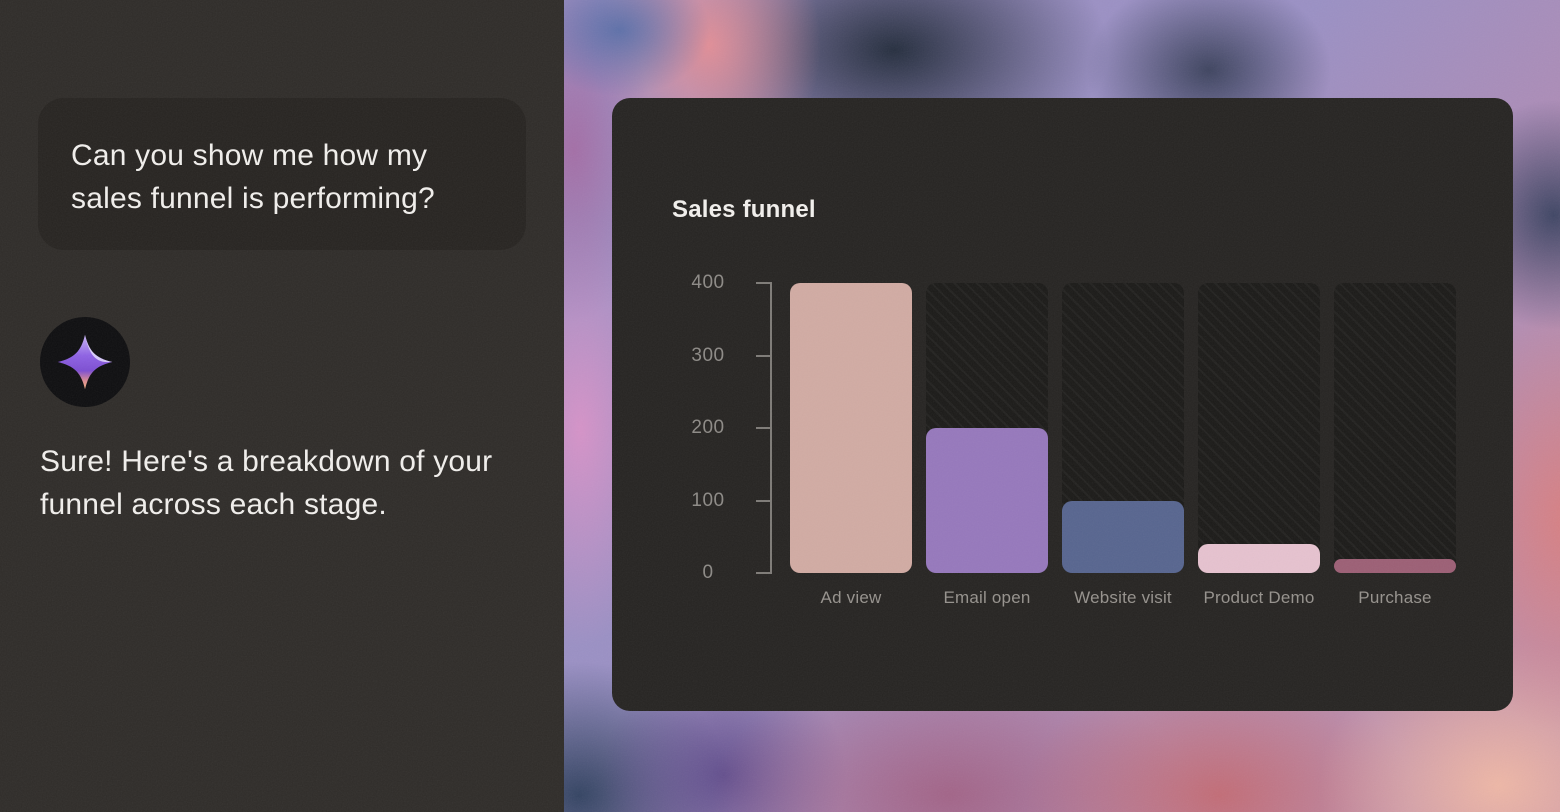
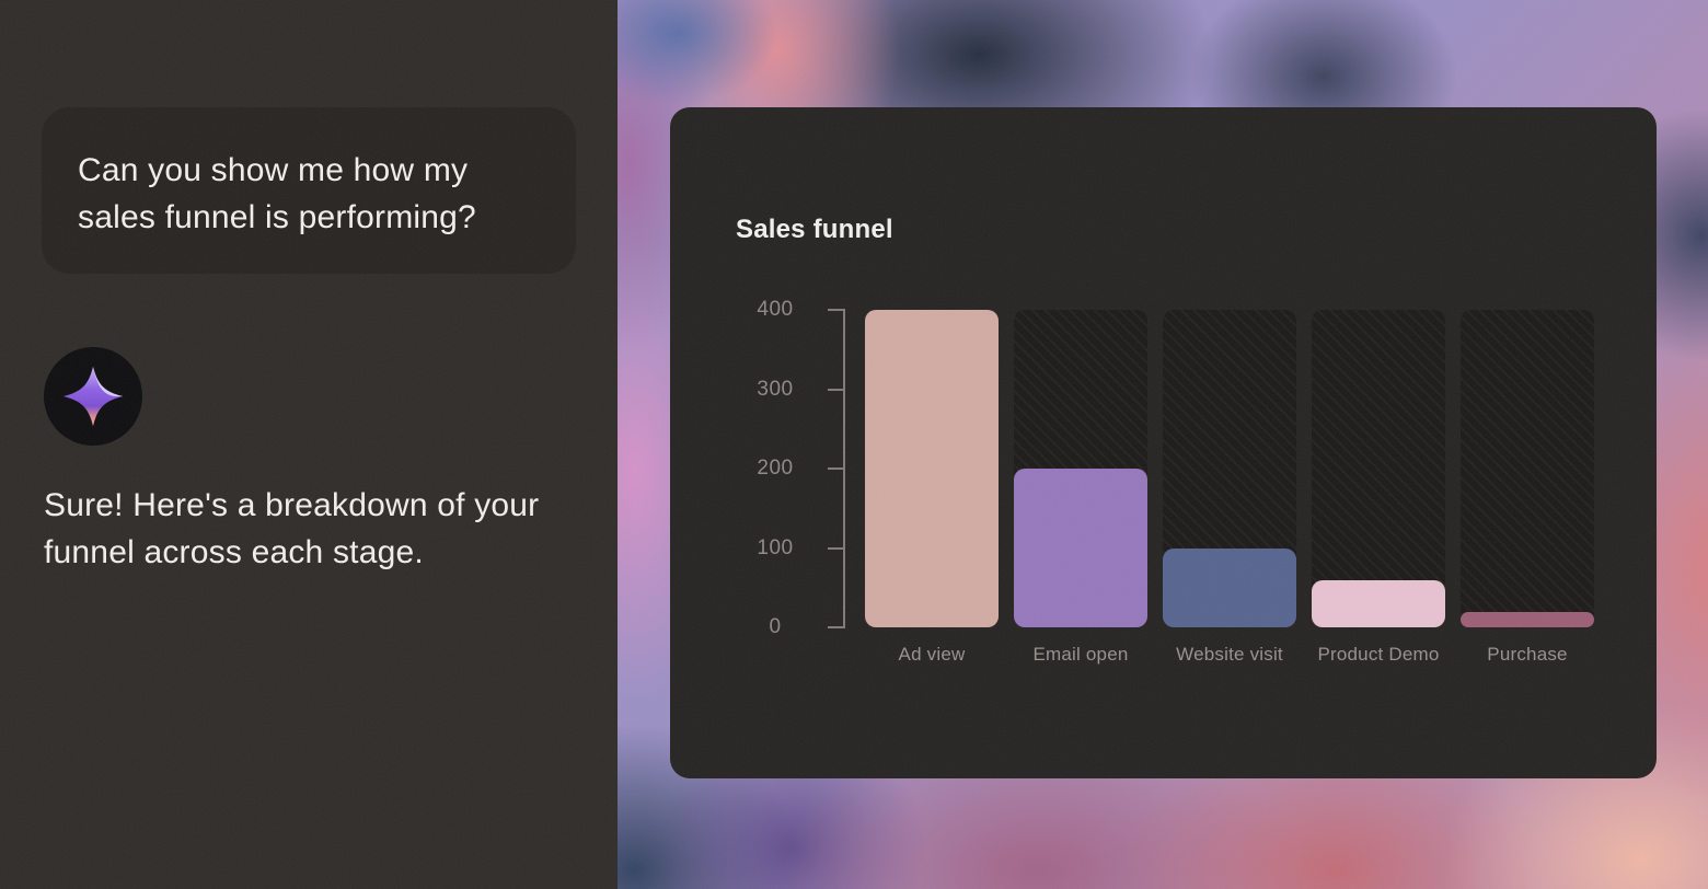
Product Demo: 40 -> 60
